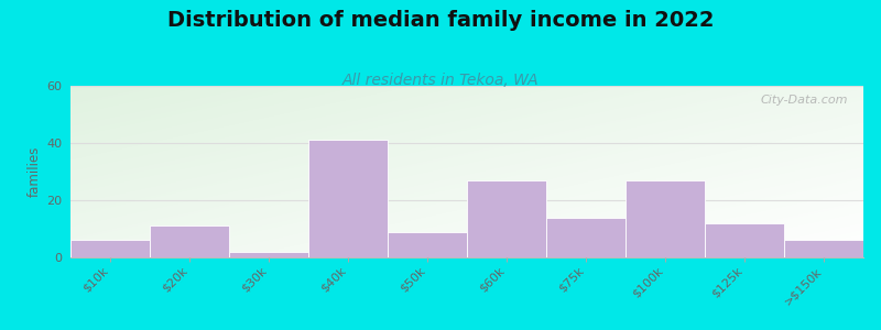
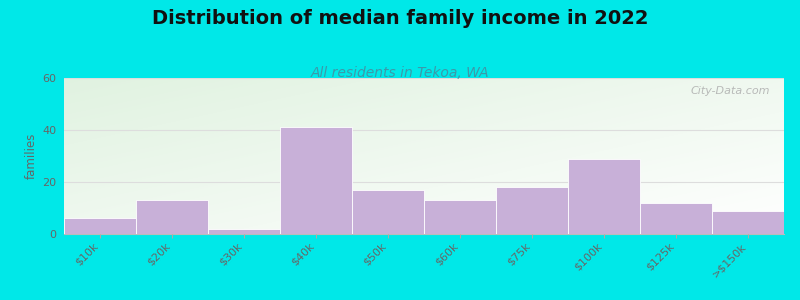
$20k: 11 -> 13
$50k: 9 -> 17
$60k: 27 -> 13
$75k: 14 -> 18
$100k: 27 -> 29
>$150k: 6 -> 9
